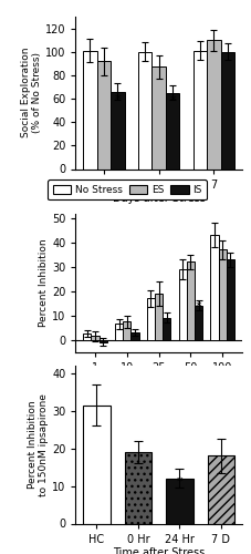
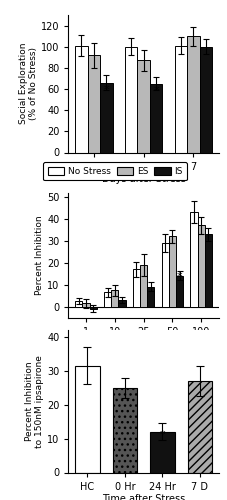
0 Hr: 19.0 -> 25.0
7 D: 18.0 -> 27.0
